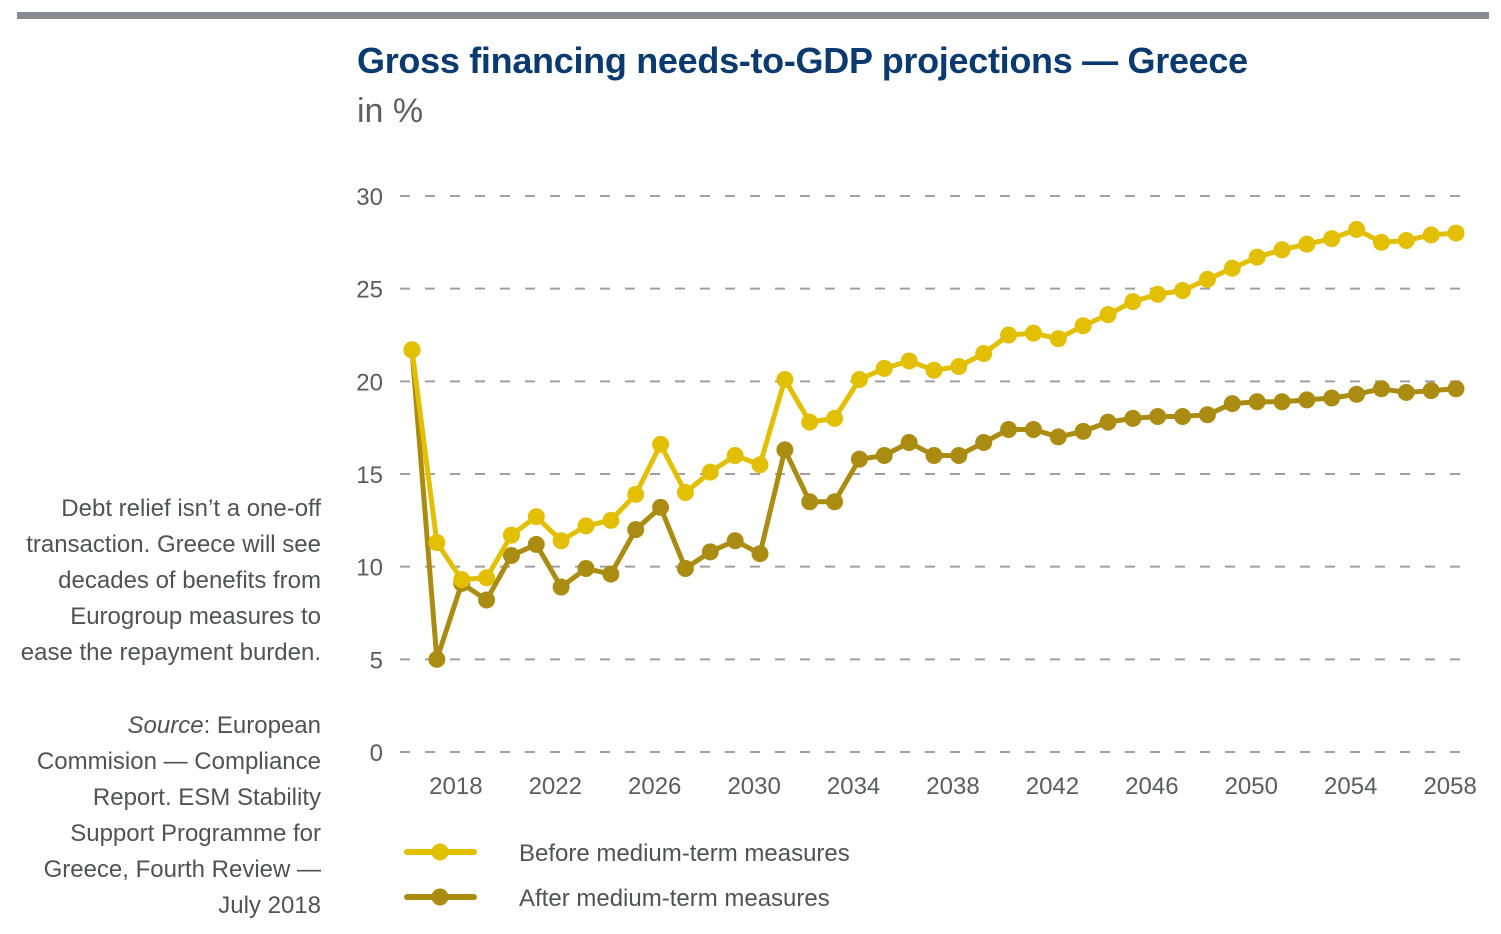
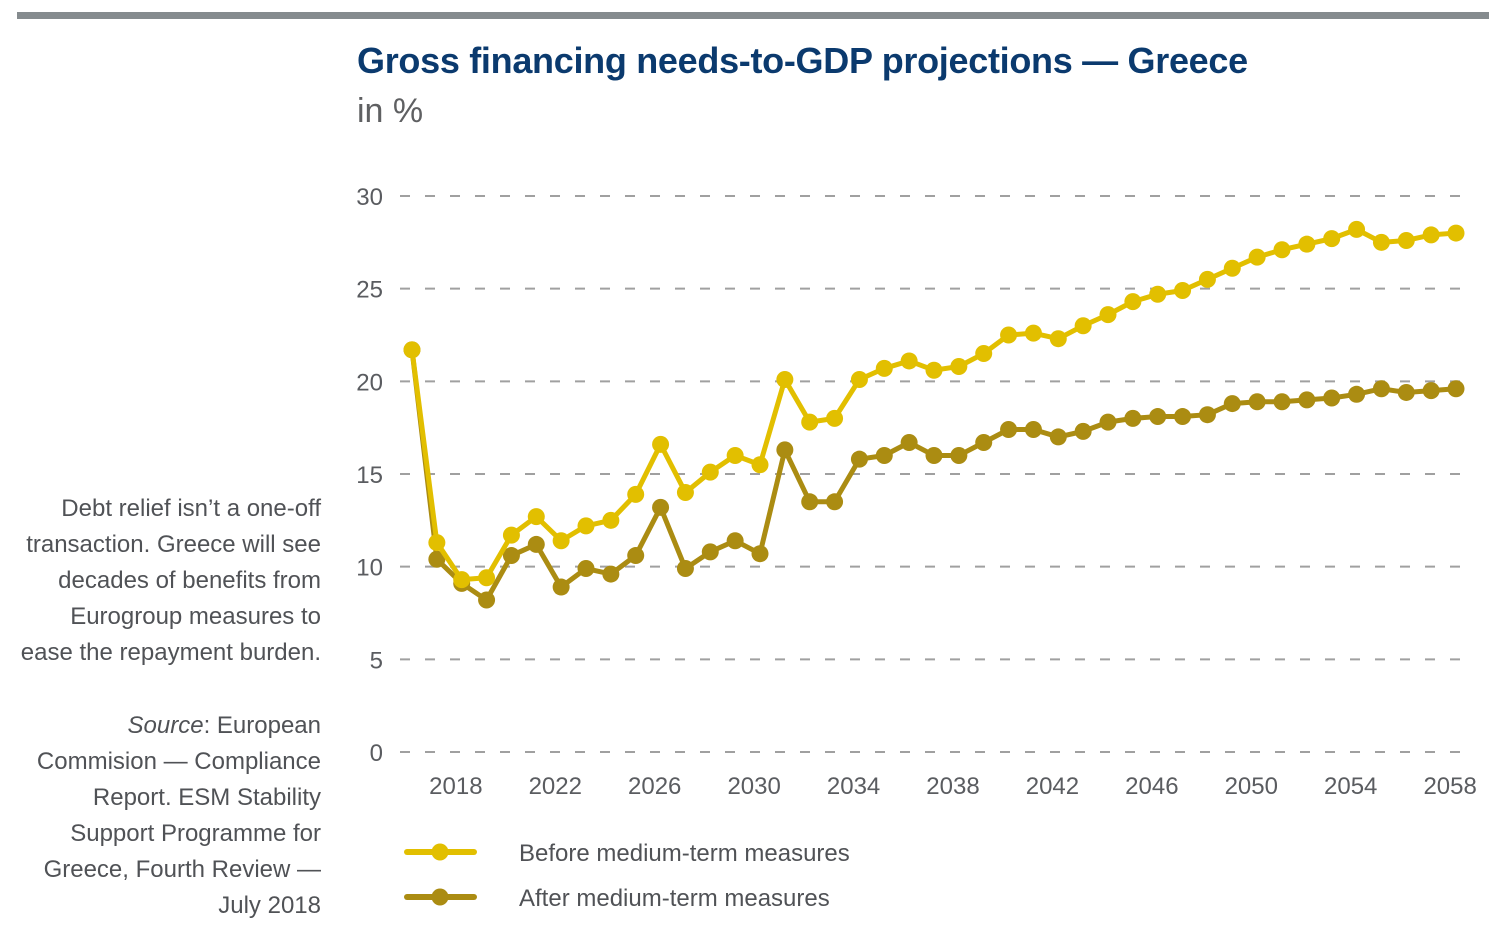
After medium-term measures/2018: 5.0 -> 10.4
After medium-term measures/2026: 12.0 -> 10.6
